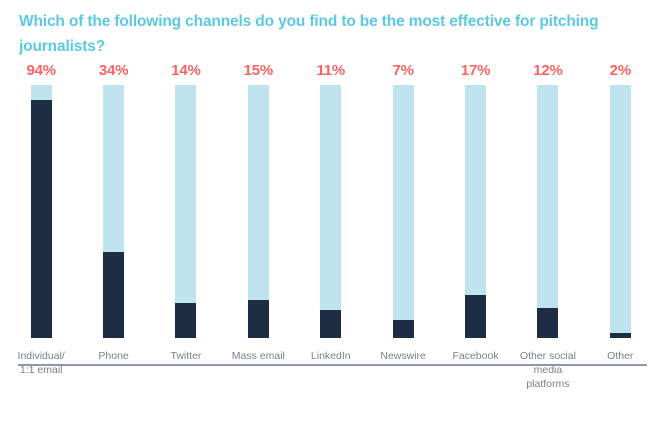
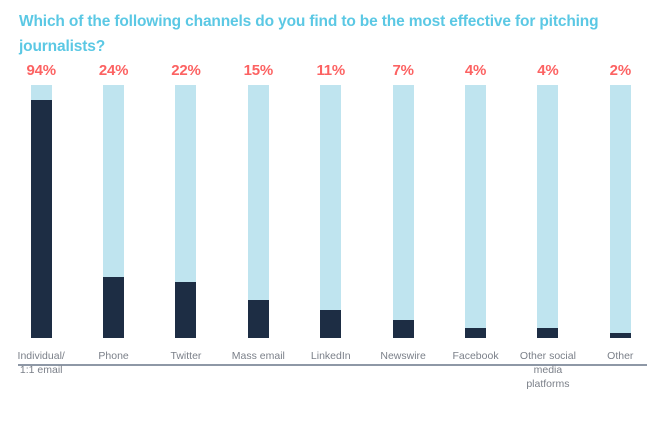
Phone: 34% -> 24%
Twitter: 14% -> 22%
Facebook: 17% -> 4%
Other social media platforms: 12% -> 4%
